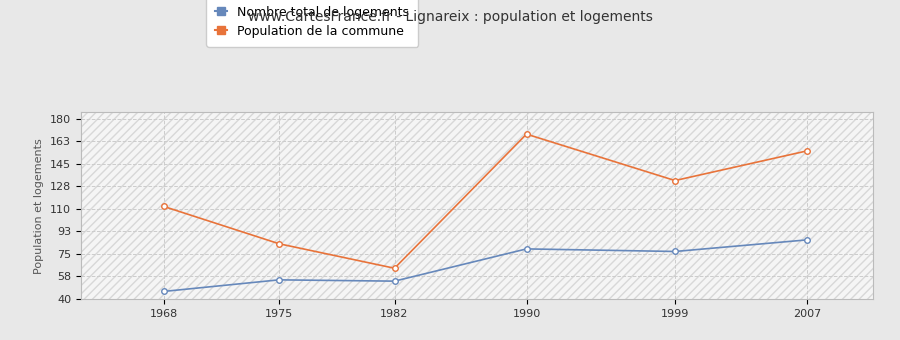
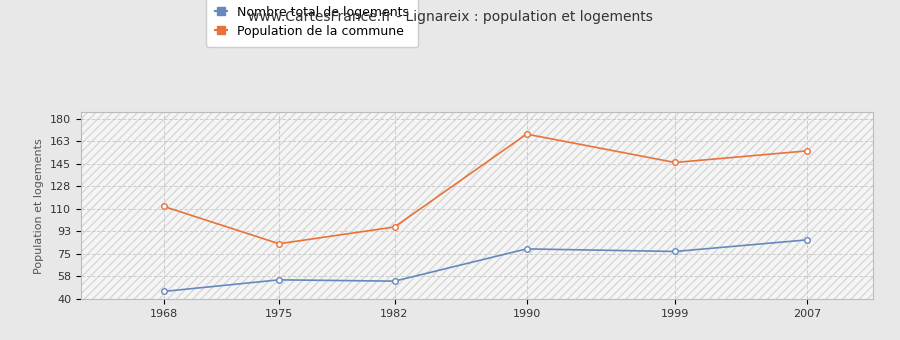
Population de la commune/1982: 64 -> 96
Population de la commune/1999: 132 -> 146
